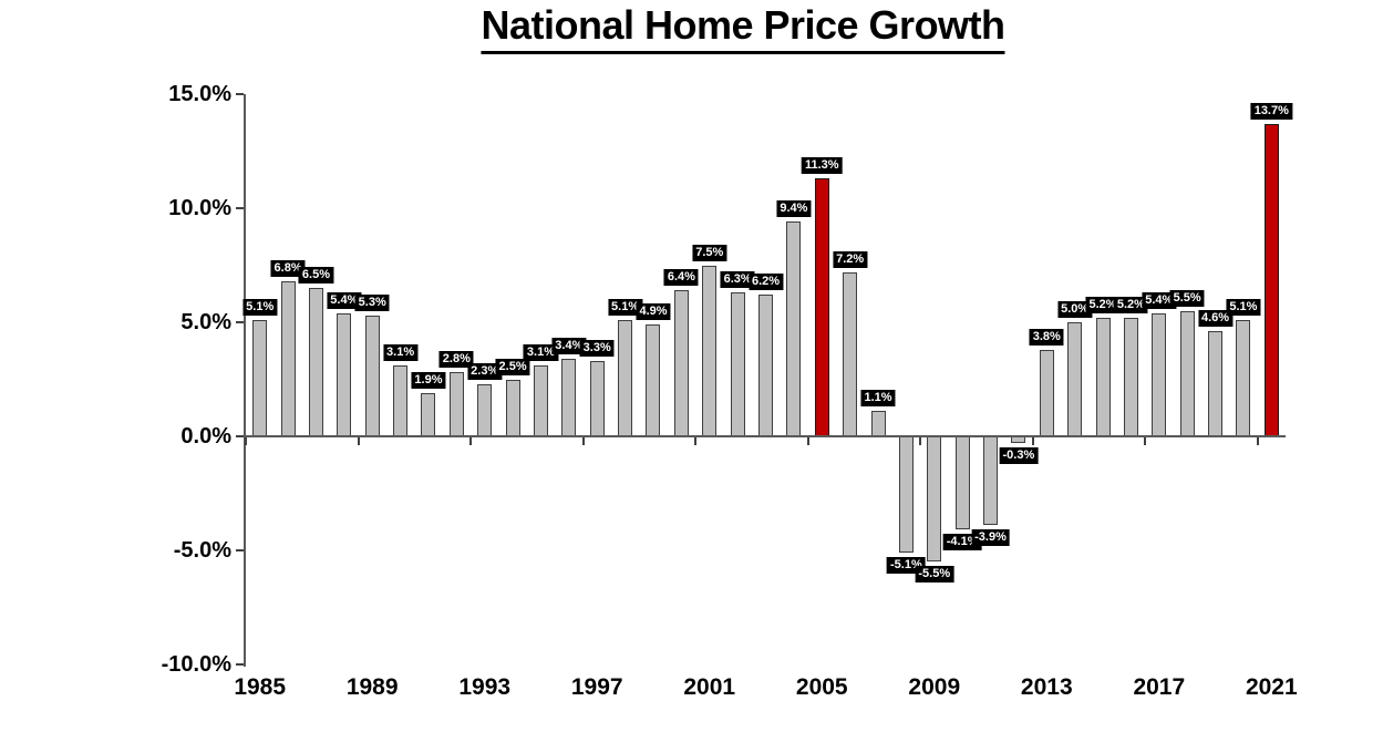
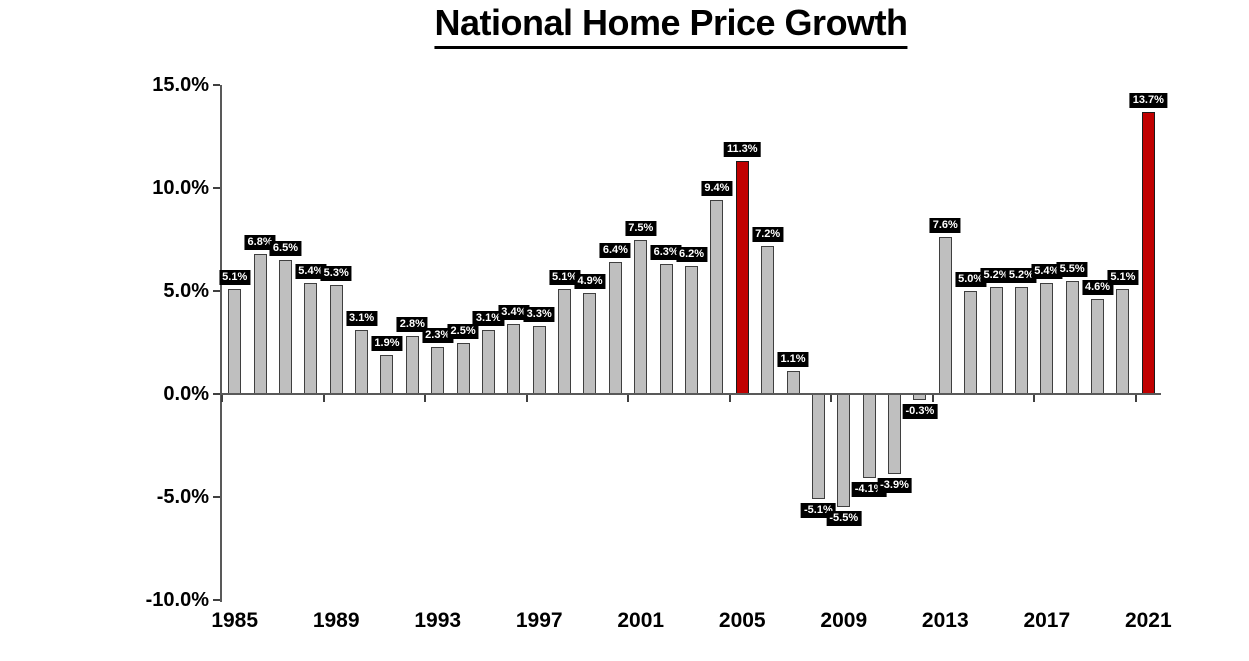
2013: 3.8% -> 7.6%
